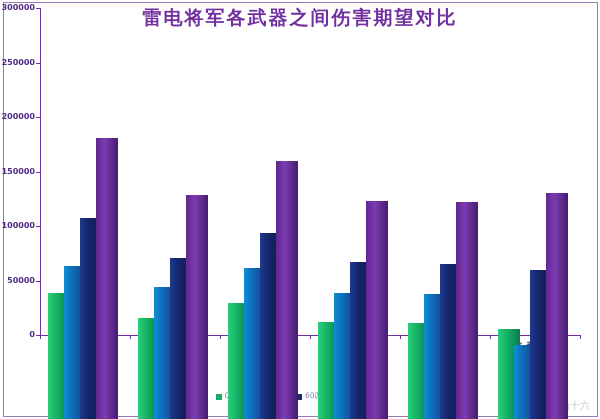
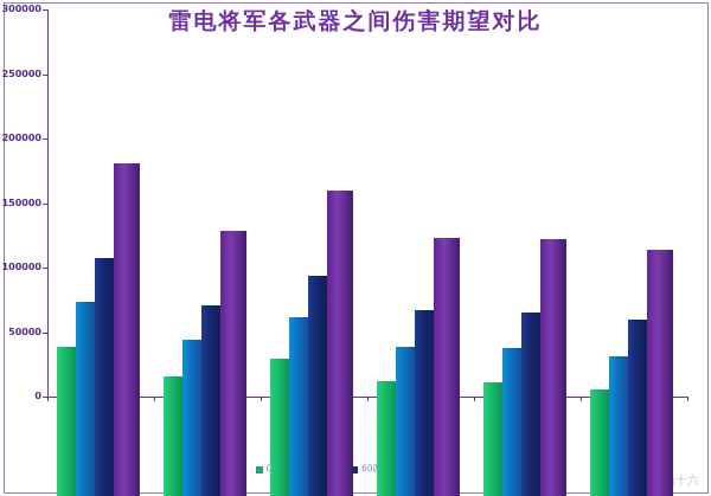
30愿力/1.薙草之稻光: 148000 -> 158000
30愿力/6.和璞鸢: 75000 -> 116000
2命60愿力/6.和璞鸢: 215000 -> 198000
